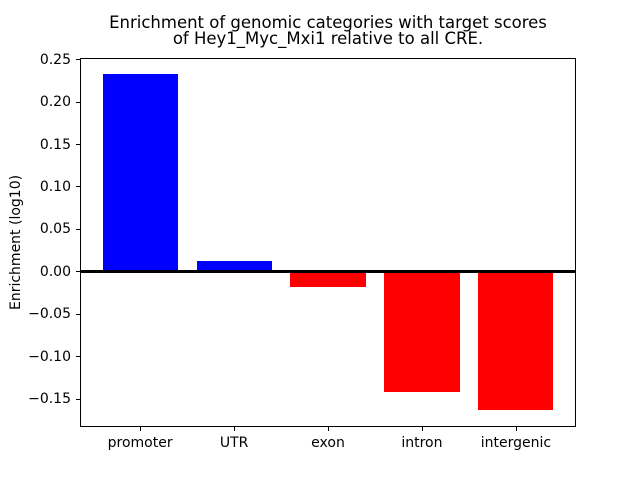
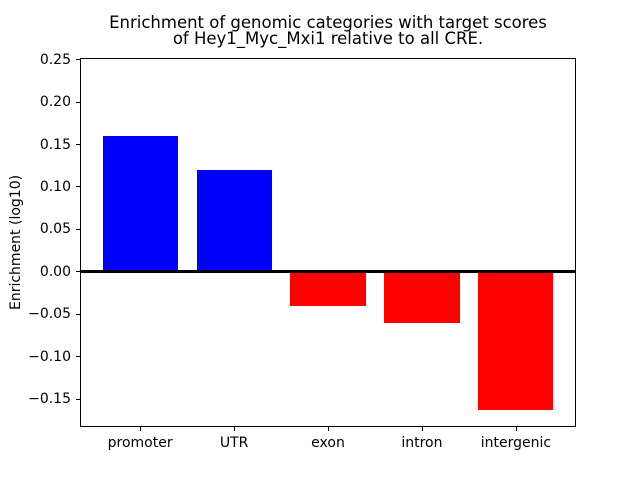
promoter: 0.23 -> 0.16
UTR: 0.01 -> 0.12
exon: -0.02 -> -0.04
intron: -0.14 -> -0.06
